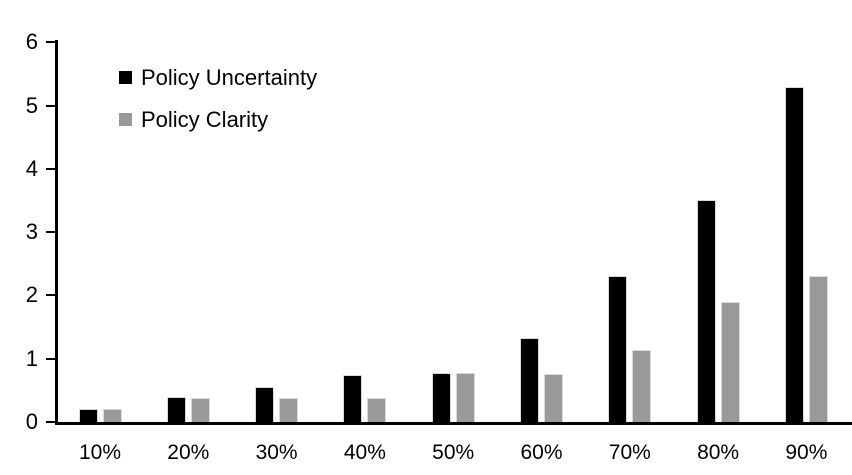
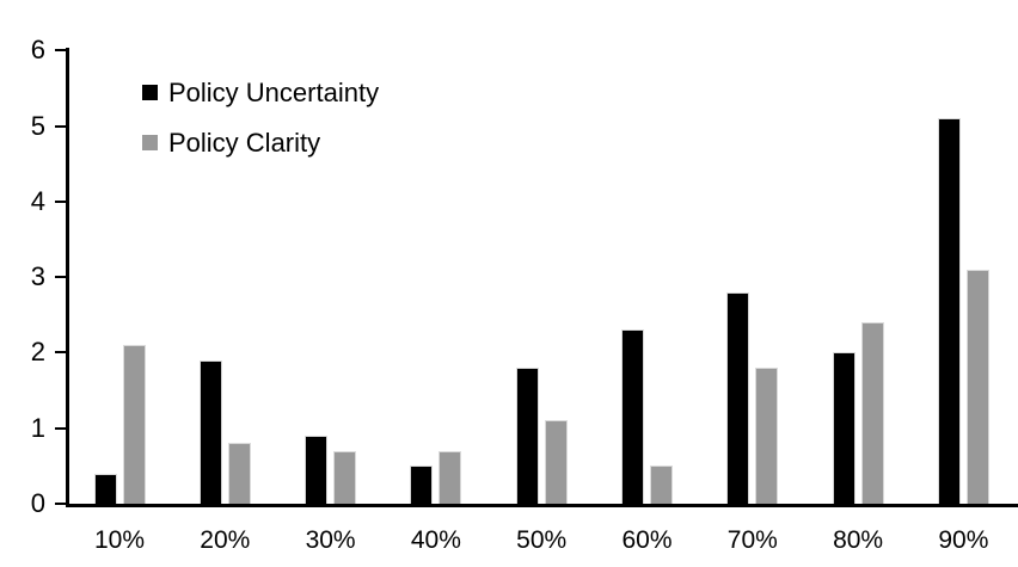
Policy Uncertainty/10%: 0.2 -> 0.4
Policy Clarity/10%: 0.2 -> 2.1
Policy Uncertainty/20%: 0.4 -> 1.9
Policy Clarity/20%: 0.4 -> 0.8
Policy Uncertainty/30%: 0.6 -> 0.9
Policy Clarity/30%: 0.4 -> 0.7
Policy Uncertainty/40%: 0.8 -> 0.5
Policy Clarity/40%: 0.4 -> 0.7
Policy Uncertainty/50%: 0.8 -> 1.8
Policy Clarity/50%: 0.8 -> 1.1
Policy Uncertainty/60%: 1.3 -> 2.3
Policy Clarity/60%: 0.8 -> 0.5
Policy Uncertainty/70%: 2.3 -> 2.8
Policy Clarity/70%: 1.1 -> 1.8
Policy Uncertainty/80%: 3.5 -> 2.0
Policy Clarity/80%: 1.9 -> 2.4
Policy Uncertainty/90%: 5.3 -> 5.1
Policy Clarity/90%: 2.3 -> 3.1
